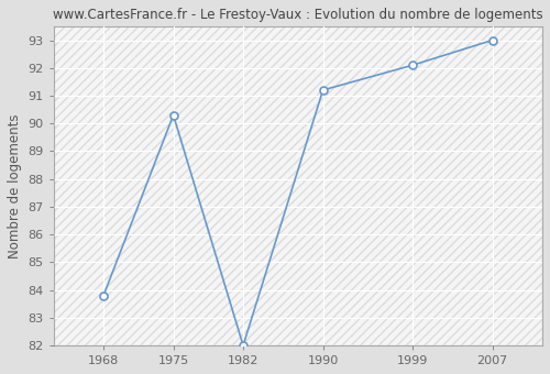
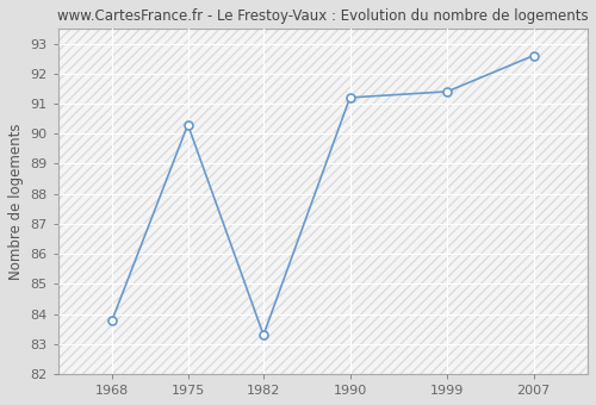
1982: 82.0 -> 83.3
1999: 92.1 -> 91.4
2007: 93.0 -> 92.6
